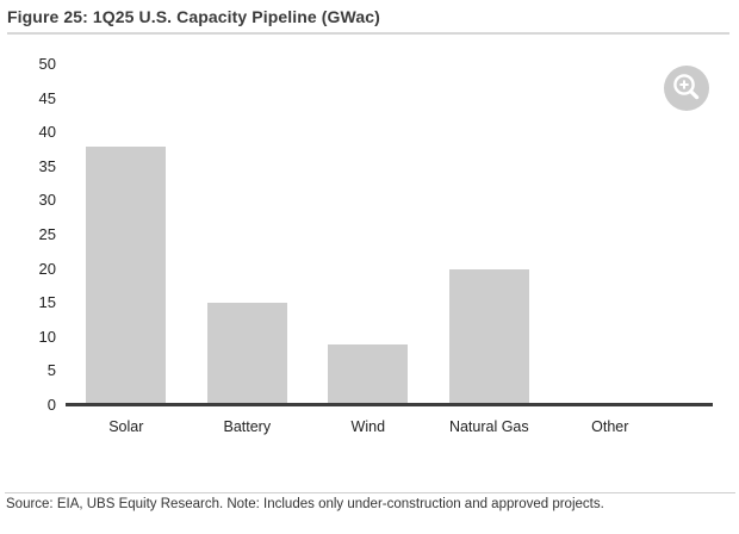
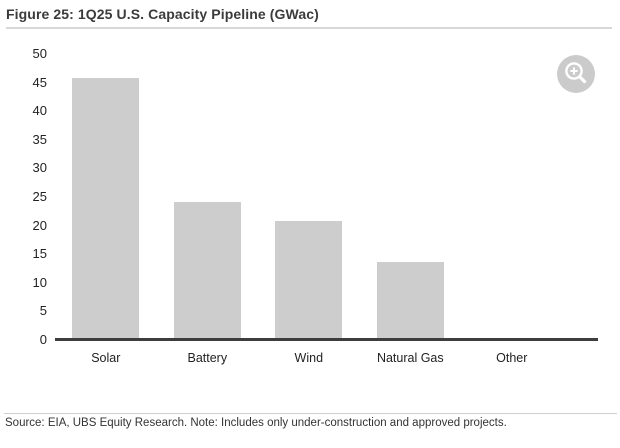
Solar: 38 -> 46
Battery: 15 -> 24
Wind: 9 -> 21
Natural Gas: 20 -> 14
